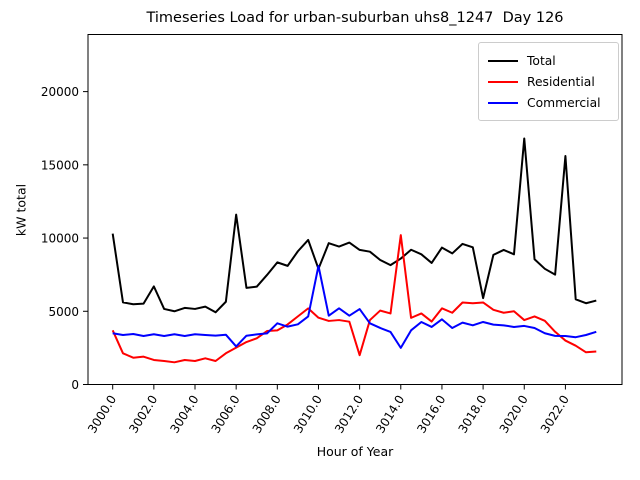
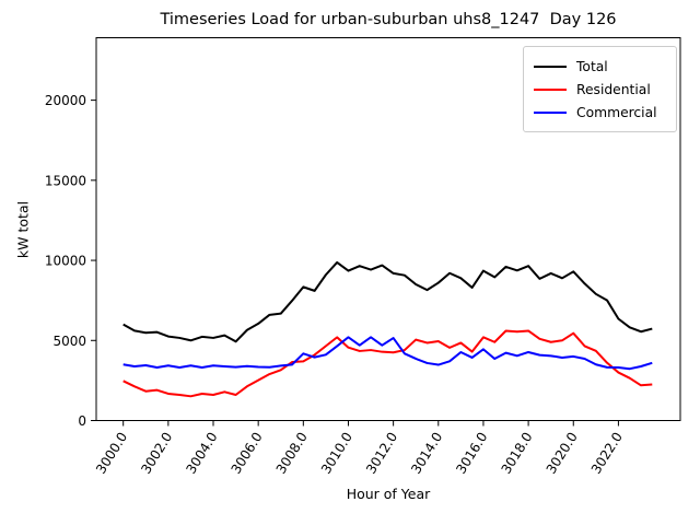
Total/3000.0: 10300 -> 6000
Residential/3000.0: 3700 -> 2500
Total/3002.0: 6700 -> 5200
Total/3006.0: 11600 -> 6000
Commercial/3006.0: 2600 -> 3400
Total/3010.0: 7900 -> 9400
Commercial/3010.0: 8100 -> 5200
Residential/3012.0: 2000 -> 4200
Residential/3014.0: 10200 -> 5000
Commercial/3014.0: 2500 -> 3500
Total/3018.0: 5900 -> 9600
Total/3020.0: 16800 -> 9300
Residential/3020.0: 4400 -> 5400
Total/3022.0: 15600 -> 6400
